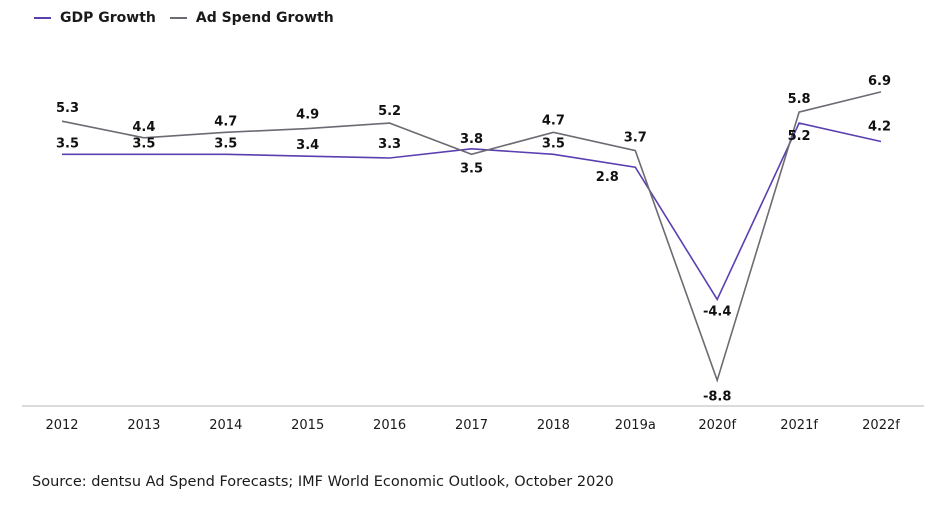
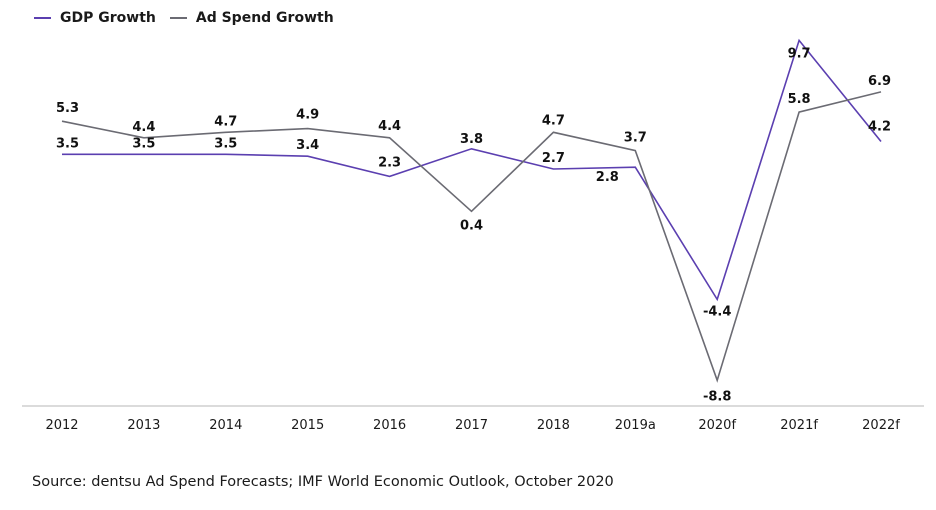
GDP Growth/2016: 3.3 -> 2.3
Ad Spend Growth/2016: 5.2 -> 4.4
Ad Spend Growth/2017: 3.5 -> 0.4
GDP Growth/2018: 3.5 -> 2.7
GDP Growth/2021f: 5.2 -> 9.7
